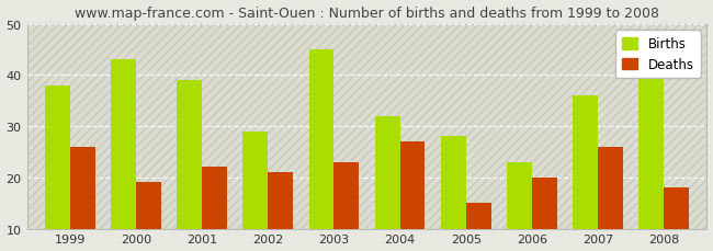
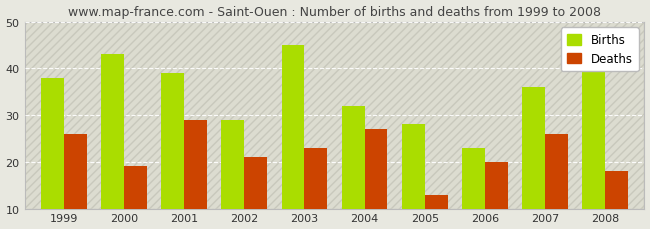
Deaths/2001: 22 -> 29
Deaths/2005: 15 -> 13
